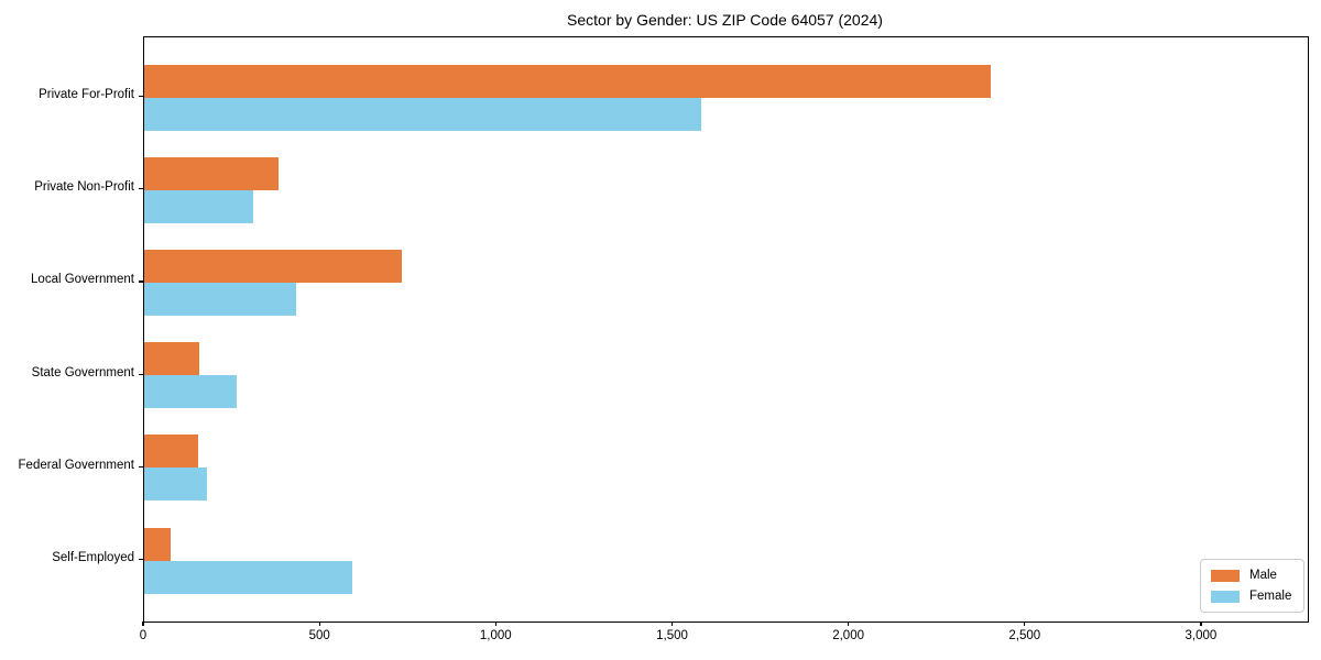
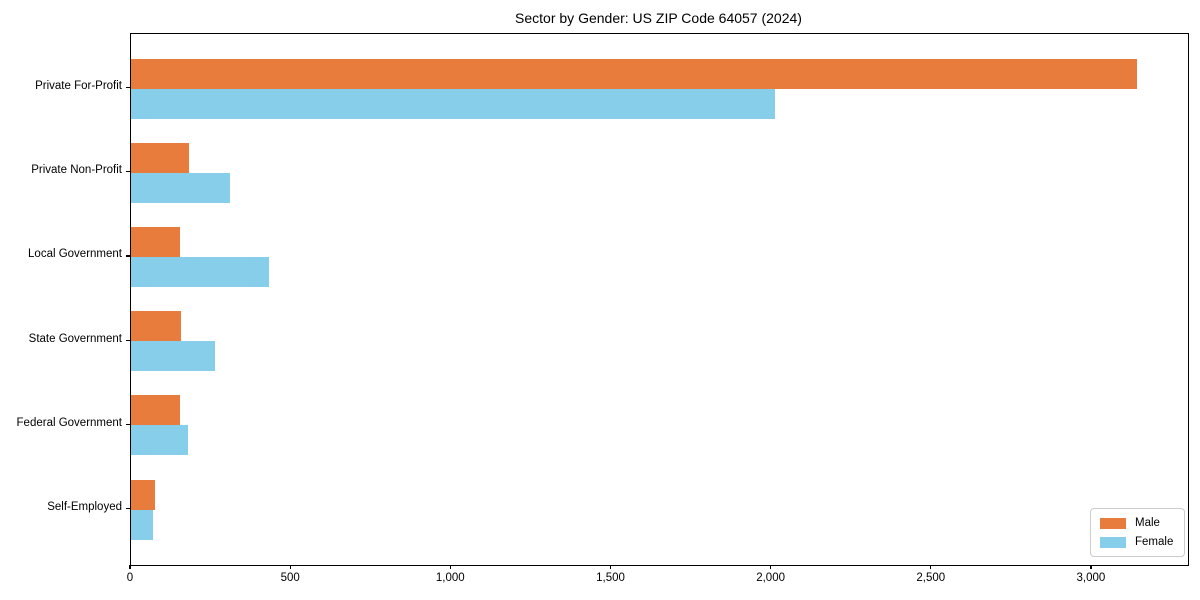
Male/Private For-Profit: 2400 -> 3140
Female/Private For-Profit: 1580 -> 2010
Male/Private Non-Profit: 380 -> 180
Male/Local Government: 730 -> 150
Female/Self-Employed: 590 -> 70
